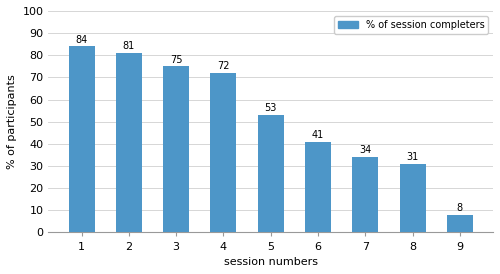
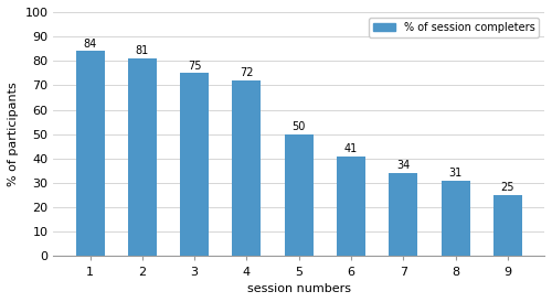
5: 53 -> 50
9: 8 -> 25
